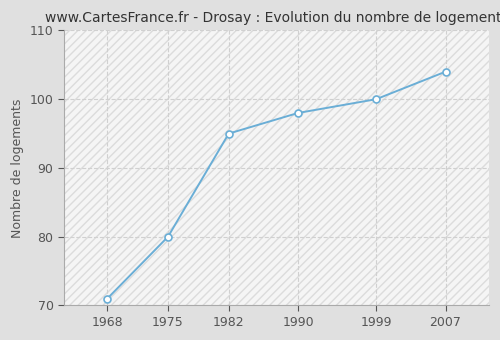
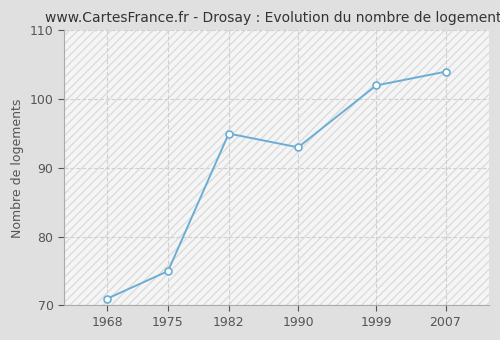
1975: 80 -> 75
1990: 98 -> 93
1999: 100 -> 102
